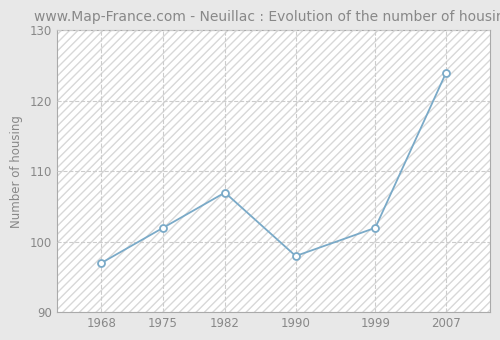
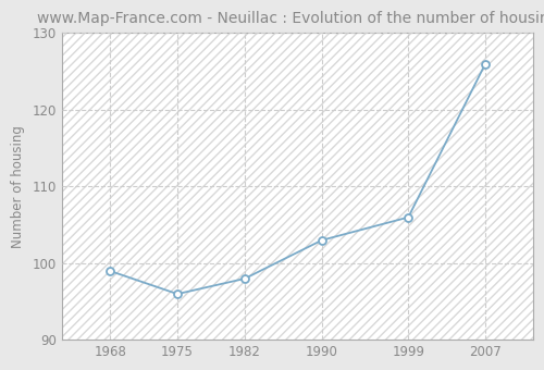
1968: 97 -> 99
1975: 102 -> 96
1982: 107 -> 98
1990: 98 -> 103
1999: 102 -> 106
2007: 124 -> 126
